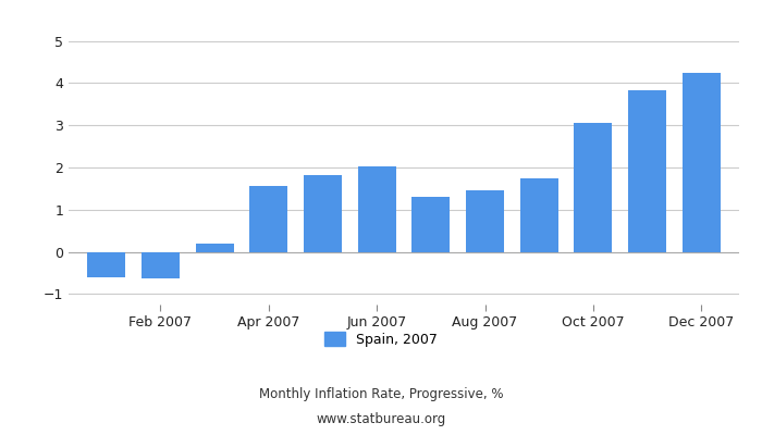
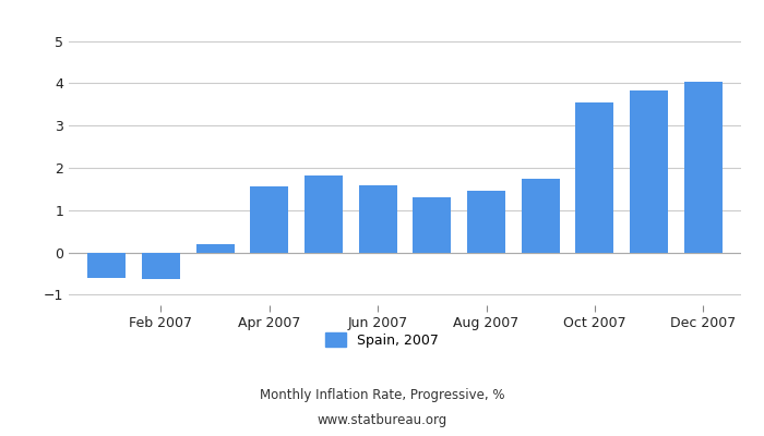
Jun 2007: 2.02 -> 1.60
Oct 2007: 3.07 -> 3.55
Dec 2007: 4.25 -> 4.05
